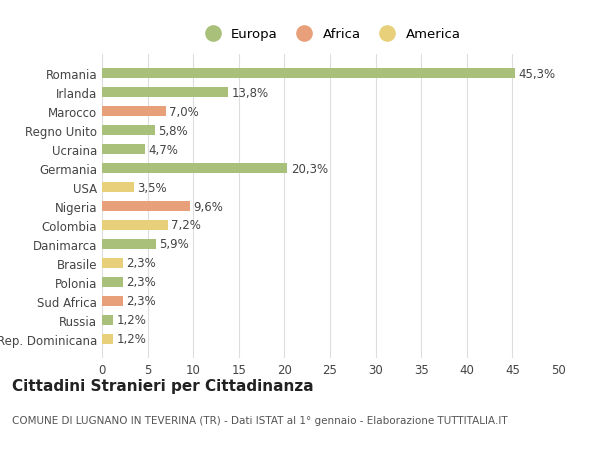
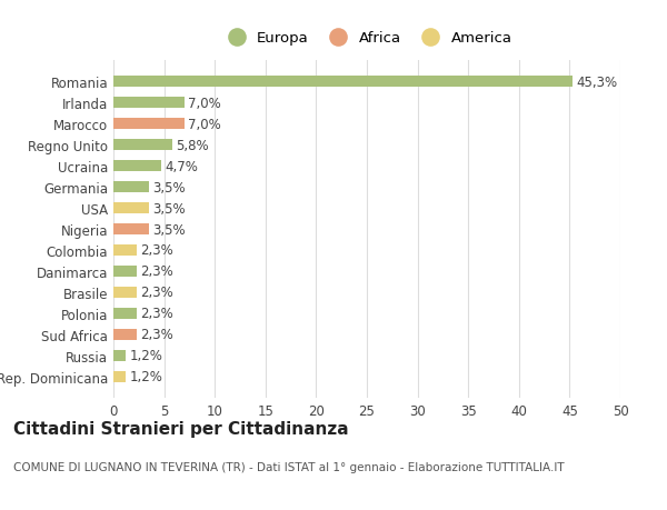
Irlanda: 13,8% -> 7,0%
Germania: 20,3% -> 3,5%
Nigeria: 9,6% -> 3,5%
Colombia: 7,2% -> 2,3%
Danimarca: 5,9% -> 2,3%
